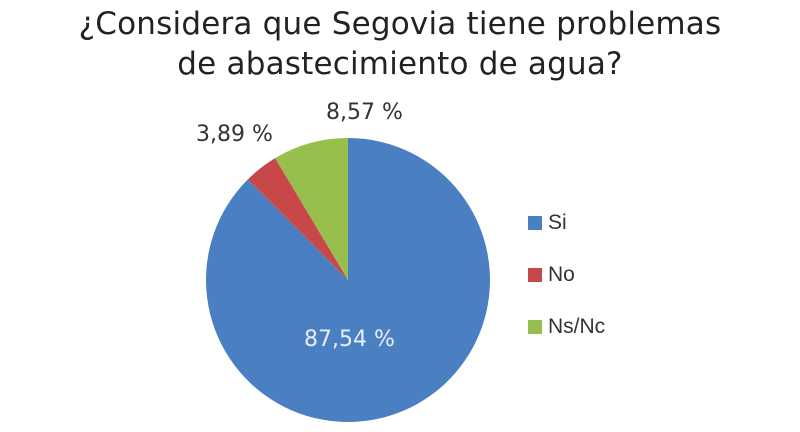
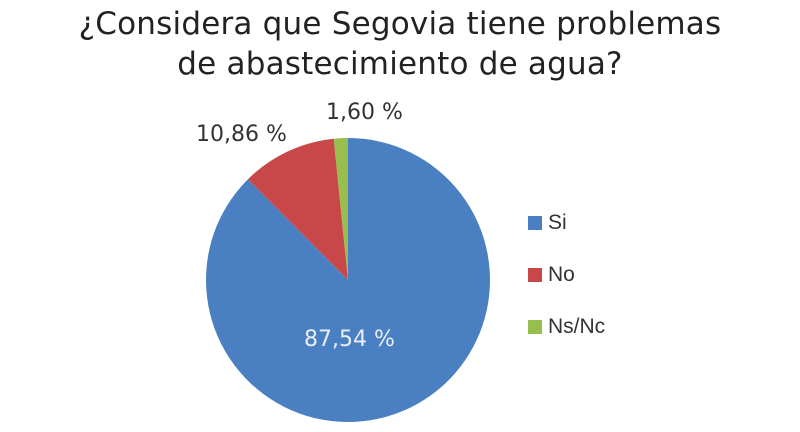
No: 3,89 -> 10,86
Ns/Nc: 8,57 -> 1,60
